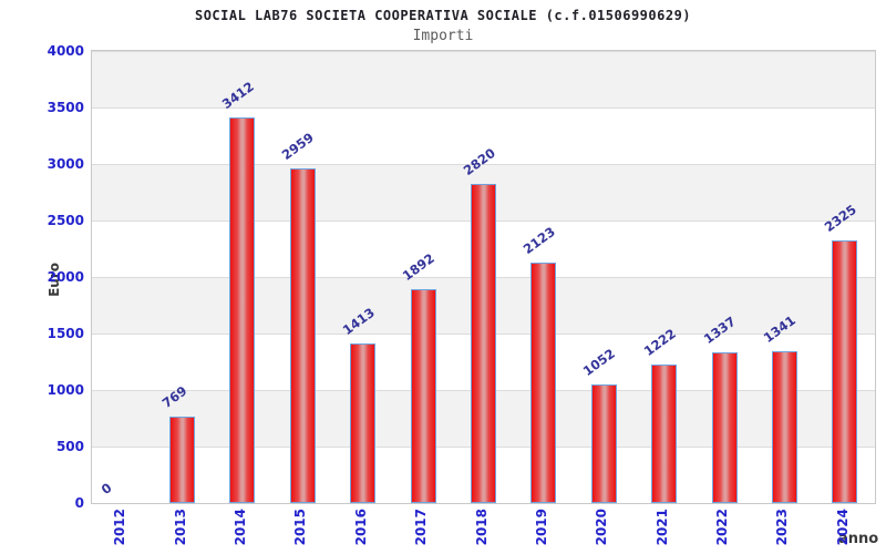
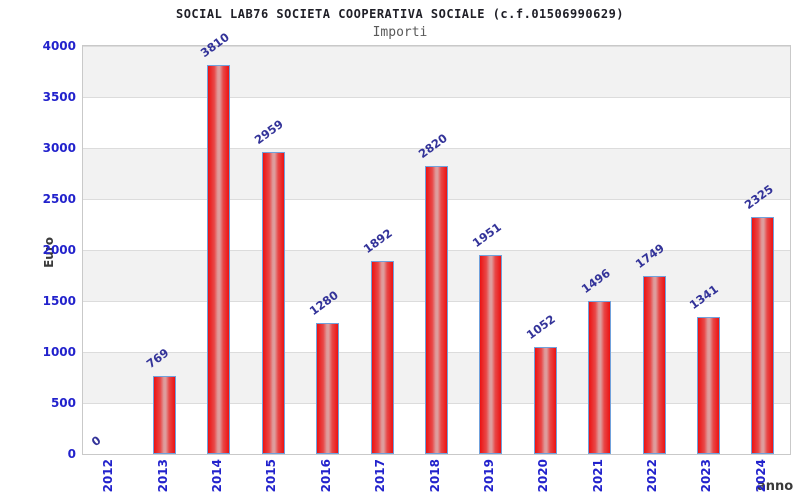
2014: 3412 -> 3810
2016: 1413 -> 1280
2019: 2123 -> 1951
2021: 1222 -> 1496
2022: 1337 -> 1749
